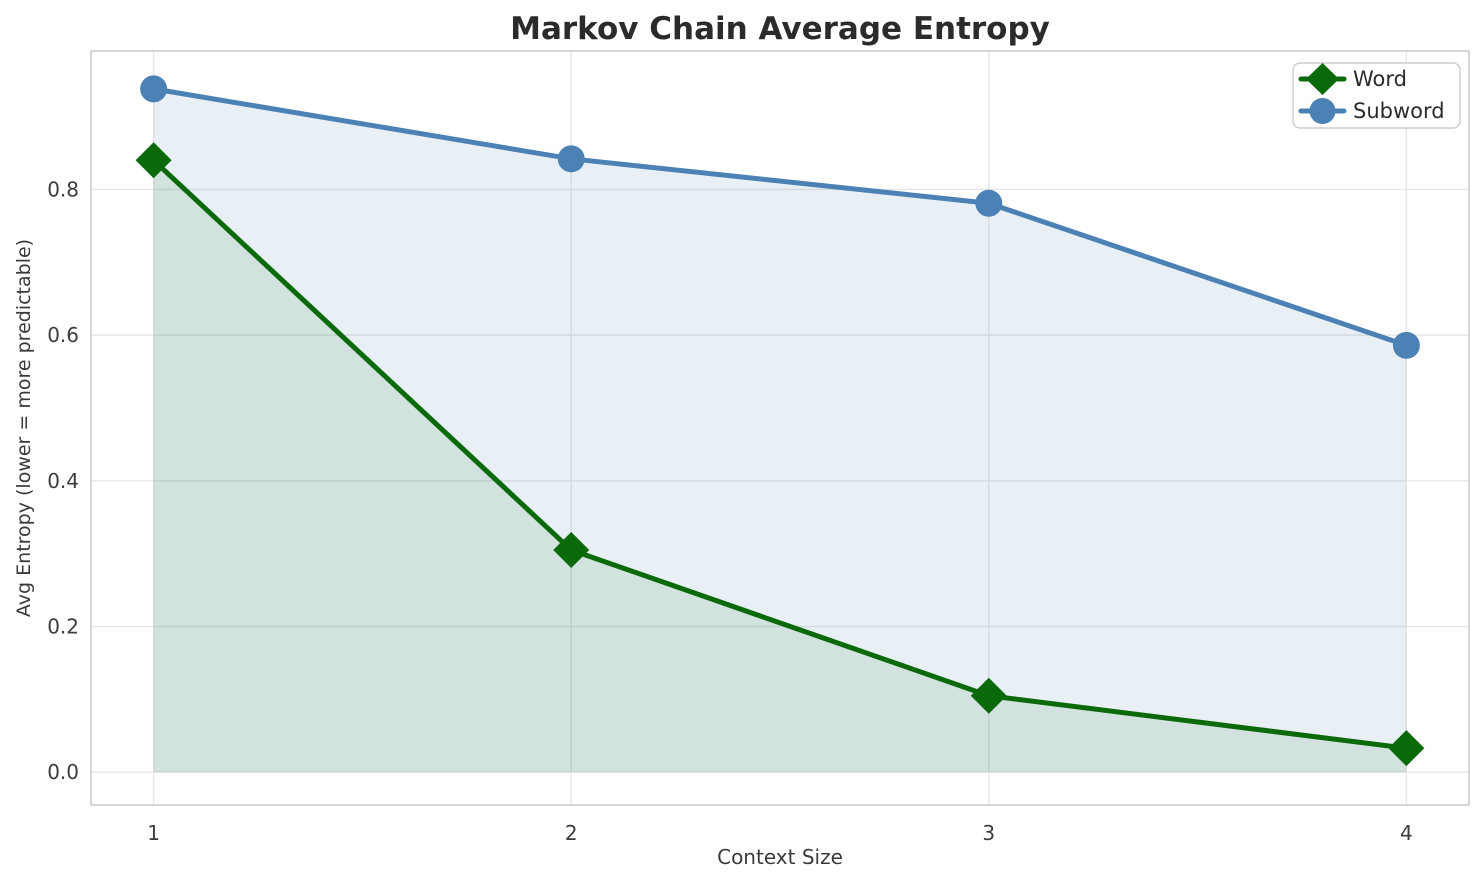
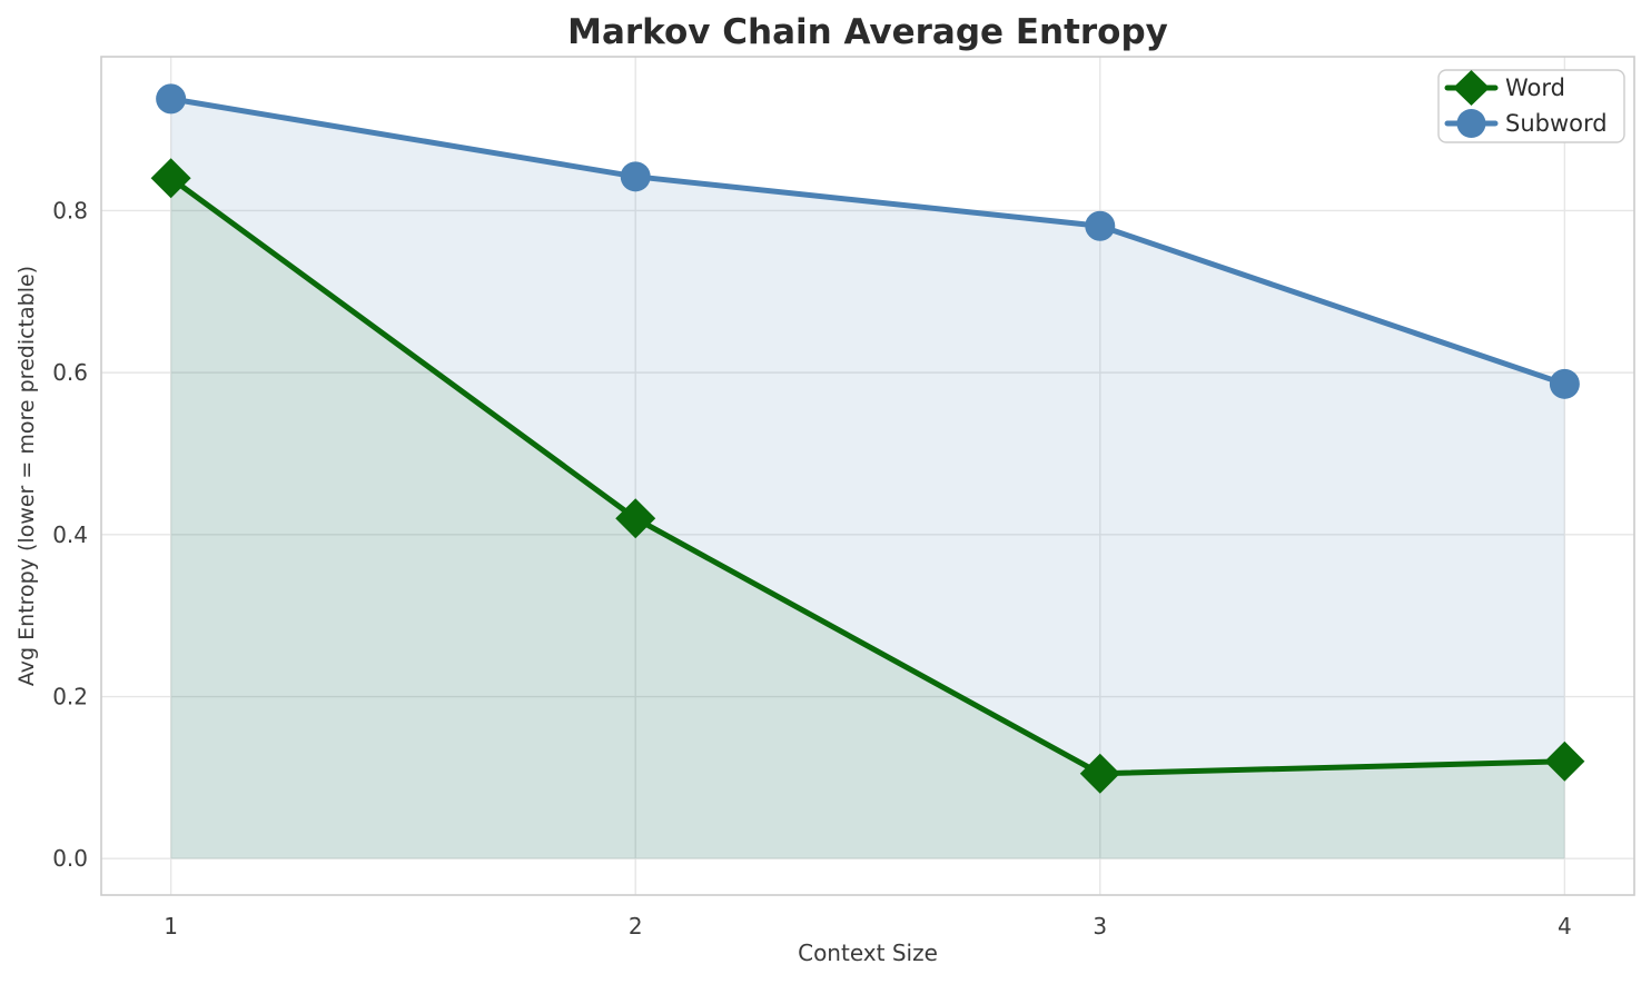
Word/2: 0.30 -> 0.42
Word/4: 0.03 -> 0.12
